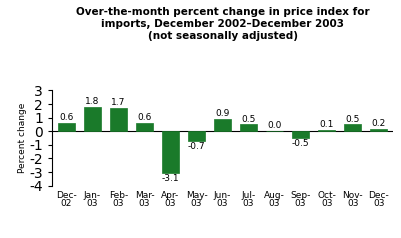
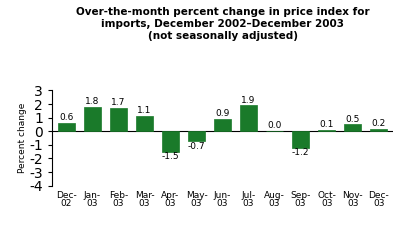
Mar- 03: 0.6 -> 1.1
Apr- 03: -3.1 -> -1.5
Jul- 03: 0.5 -> 1.9
Sep- 03: -0.5 -> -1.2
